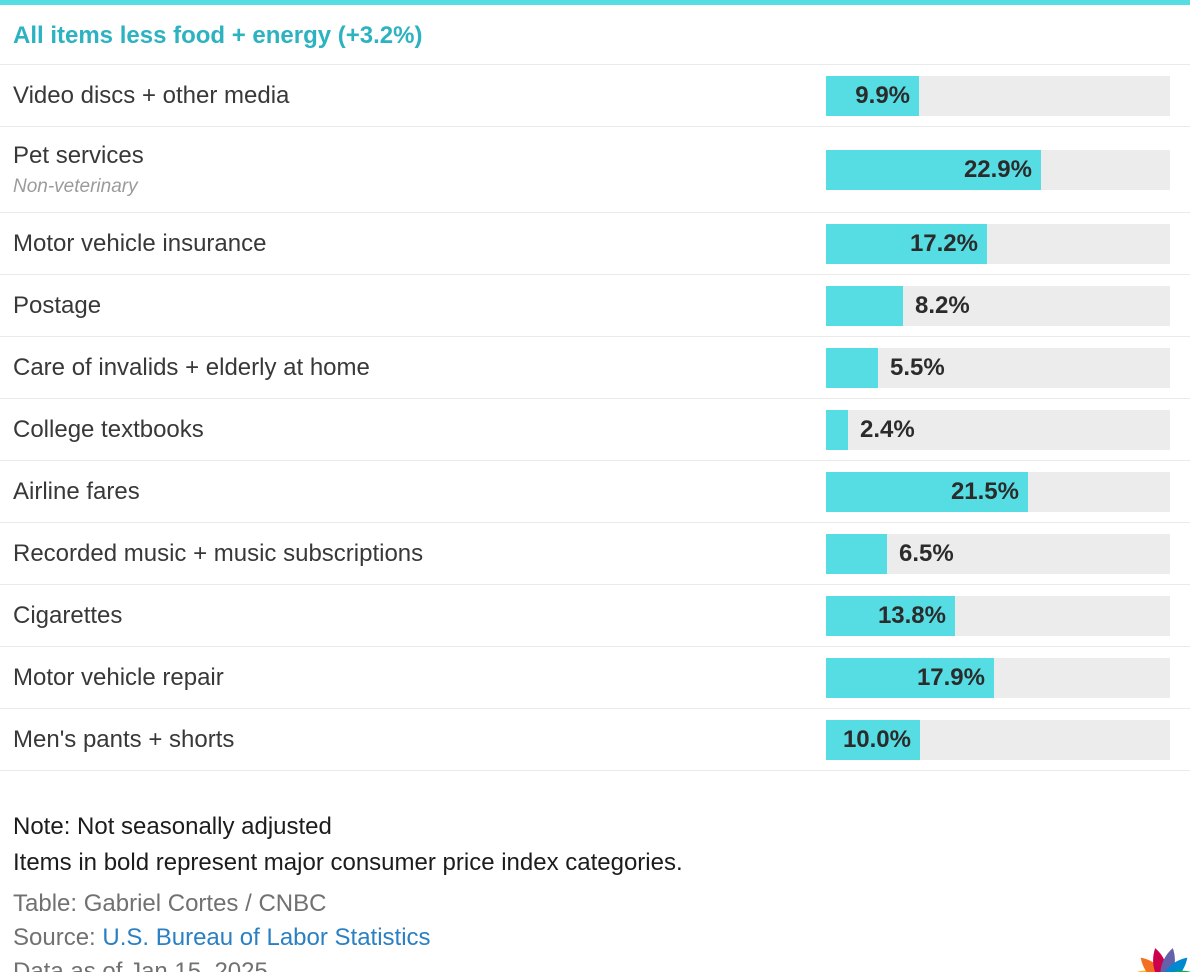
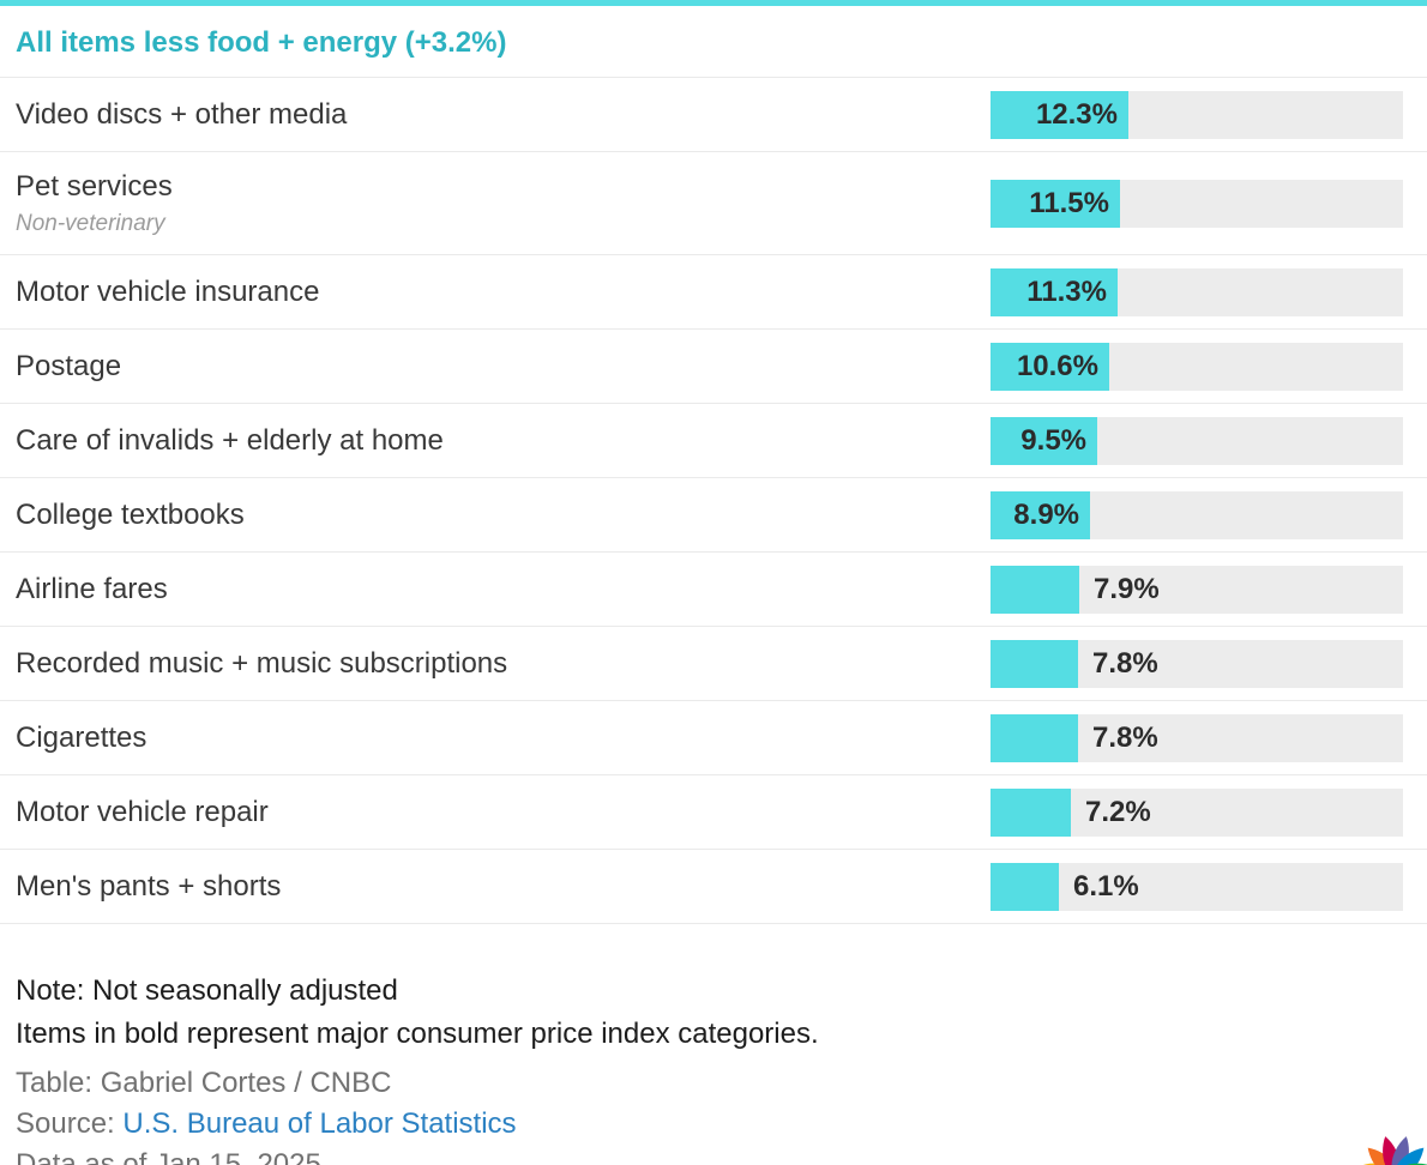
Video discs + other media: 9.9% -> 12.3%
Pet services: 22.9% -> 11.5%
Motor vehicle insurance: 17.2% -> 11.3%
Postage: 8.2% -> 10.6%
Care of invalids + elderly at home: 5.5% -> 9.5%
College textbooks: 2.4% -> 8.9%
Airline fares: 21.5% -> 7.9%
Recorded music + music subscriptions: 6.5% -> 7.8%
Cigarettes: 13.8% -> 7.8%
Motor vehicle repair: 17.9% -> 7.2%
Men's pants + shorts: 10.0% -> 6.1%
